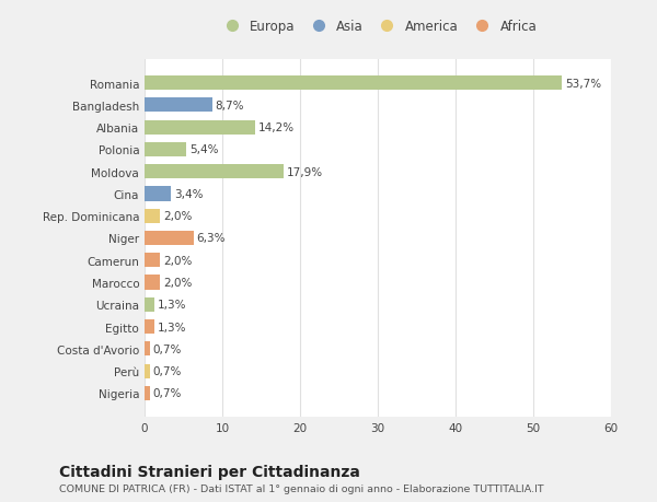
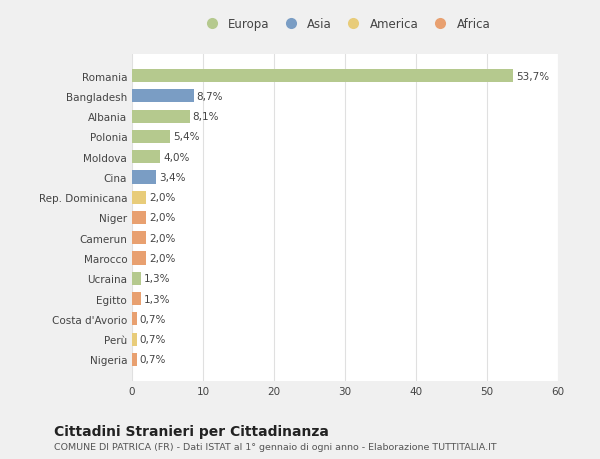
Albania: 14,2% -> 8,1%
Moldova: 17,9% -> 4,0%
Niger: 6,3% -> 2,0%
